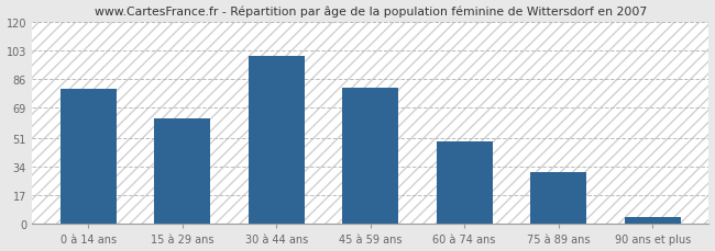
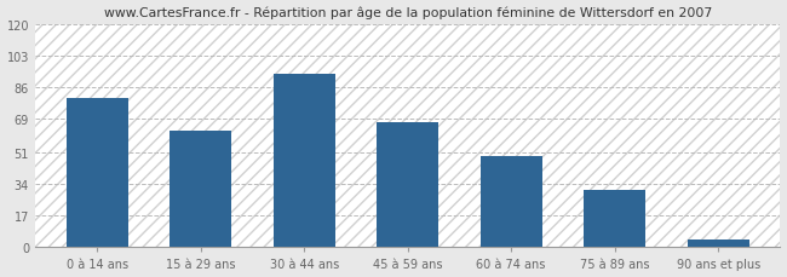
30 à 44 ans: 100 -> 93
45 à 59 ans: 81 -> 67
